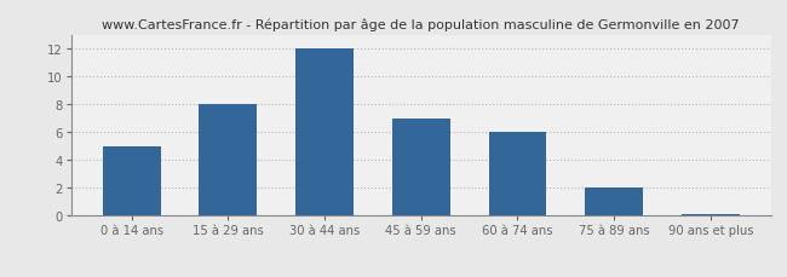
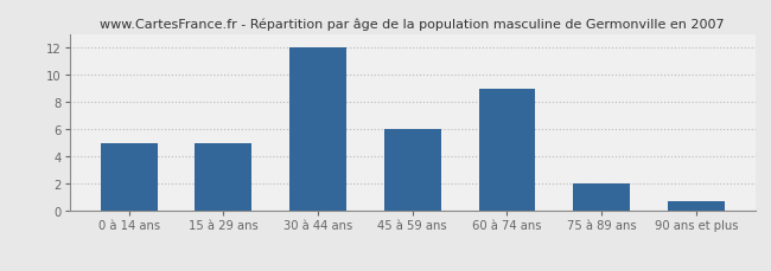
15 à 29 ans: 8.0 -> 5.0
45 à 59 ans: 7.0 -> 6.0
60 à 74 ans: 6.0 -> 9.0
90 ans et plus: 0.1 -> 0.7
